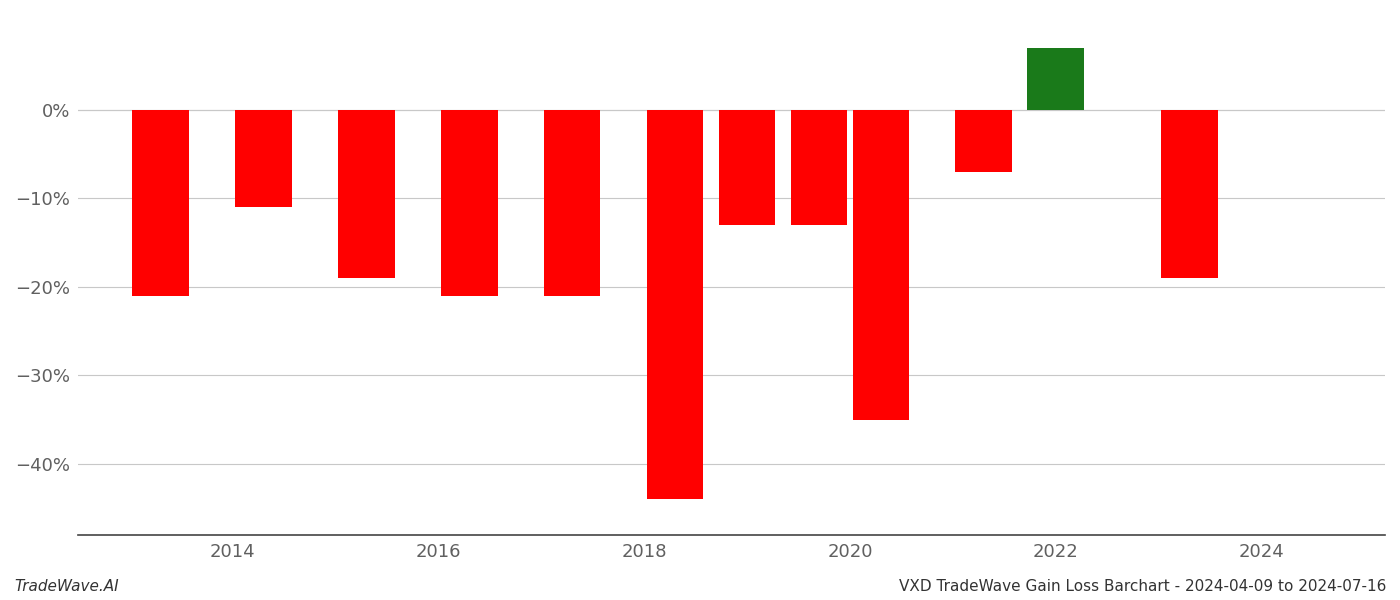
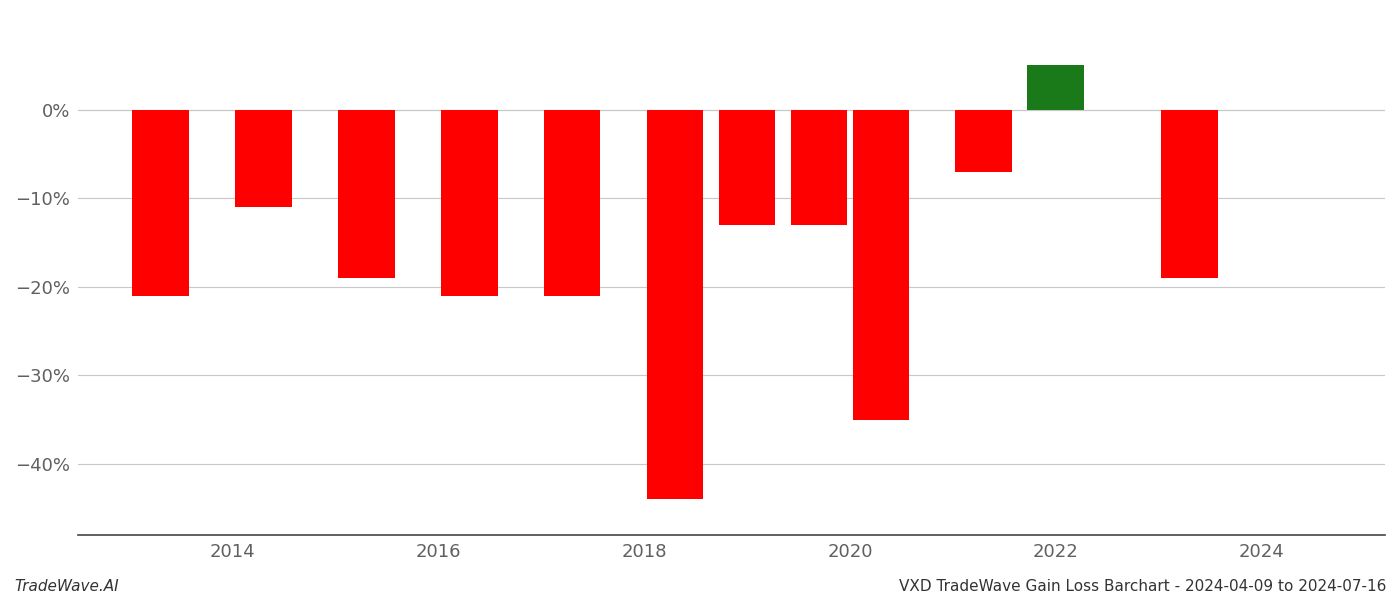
2022: 7% -> 5%
